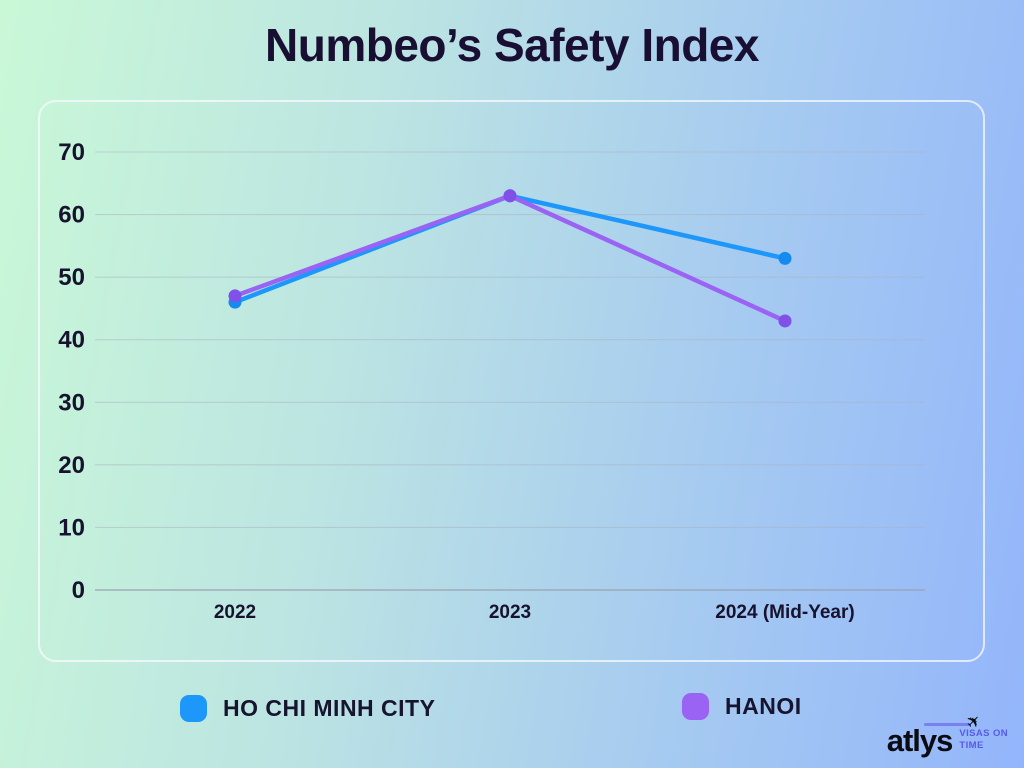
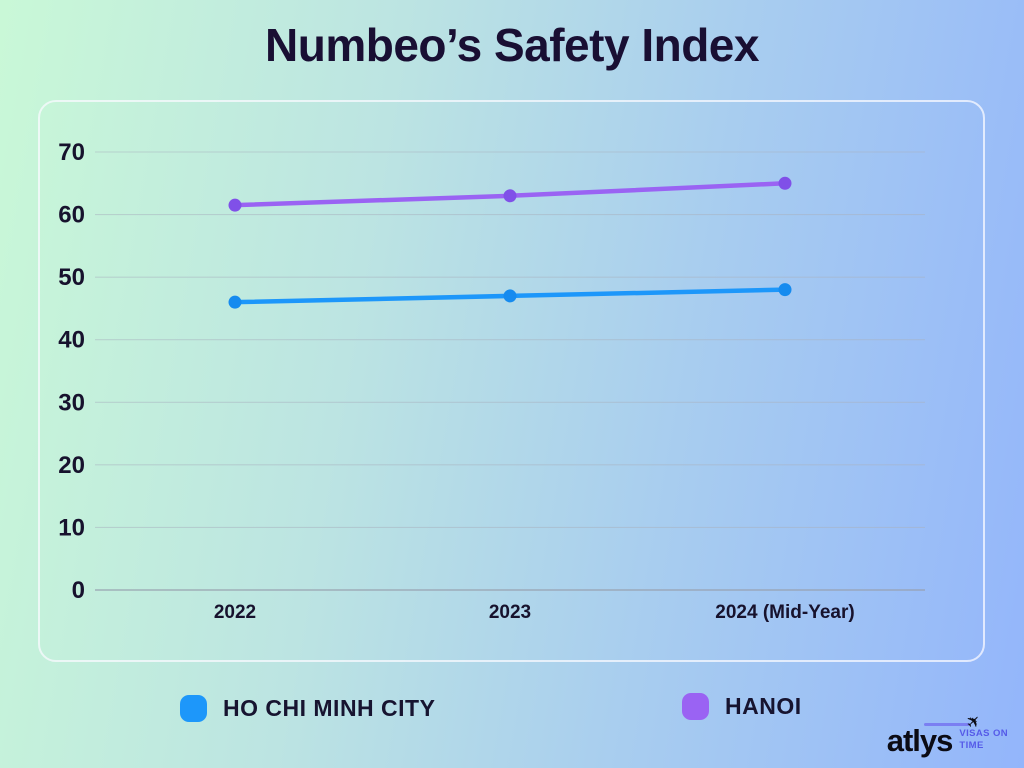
HANOI/2022: 47 -> 62
HO CHI MINH CITY/2023: 63 -> 47
HO CHI MINH CITY/2024 (Mid-Year): 53 -> 48
HANOI/2024 (Mid-Year): 43 -> 65
